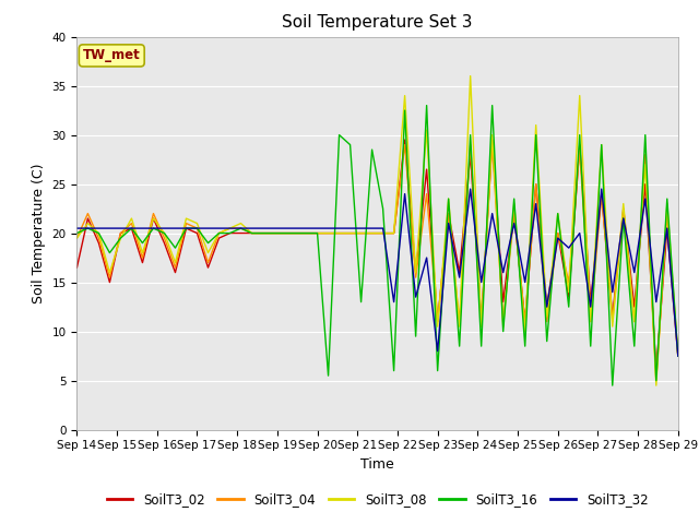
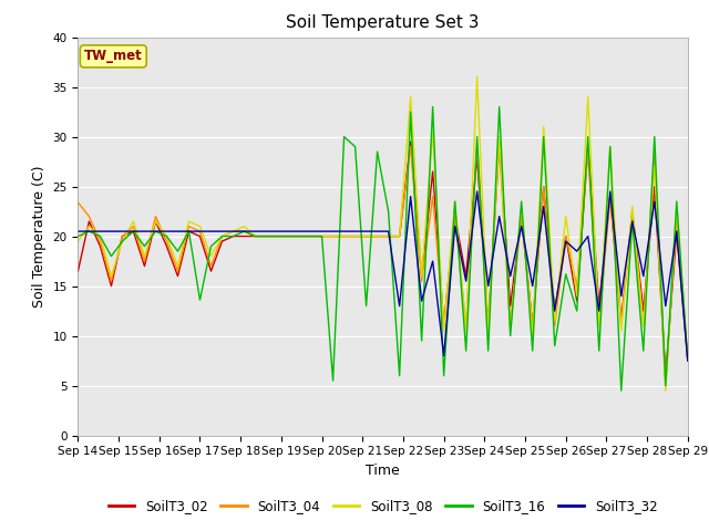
SoilT3_04/Sep 14: 19.5 -> 23.4
SoilT3_16/Sep 17: 20.5 -> 13.6
SoilT3_16/Sep 26: 22.0 -> 16.2
